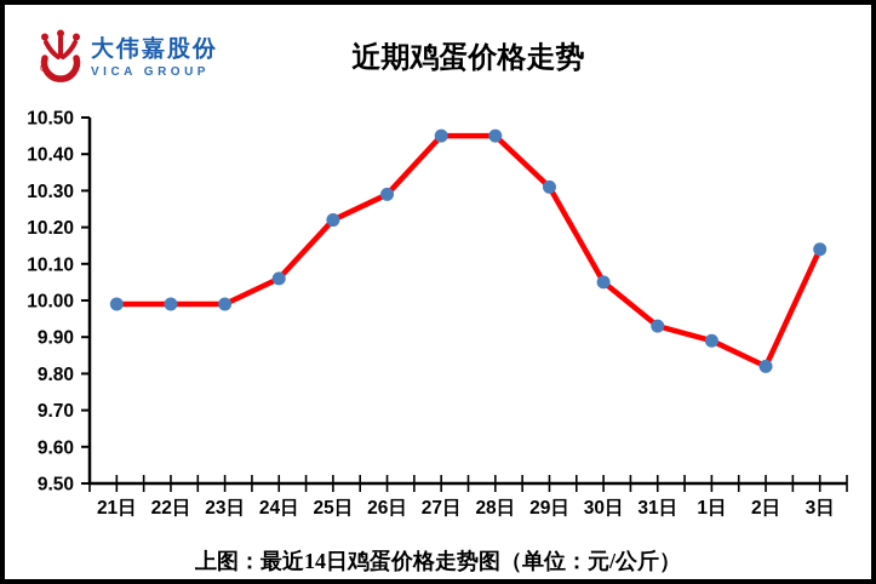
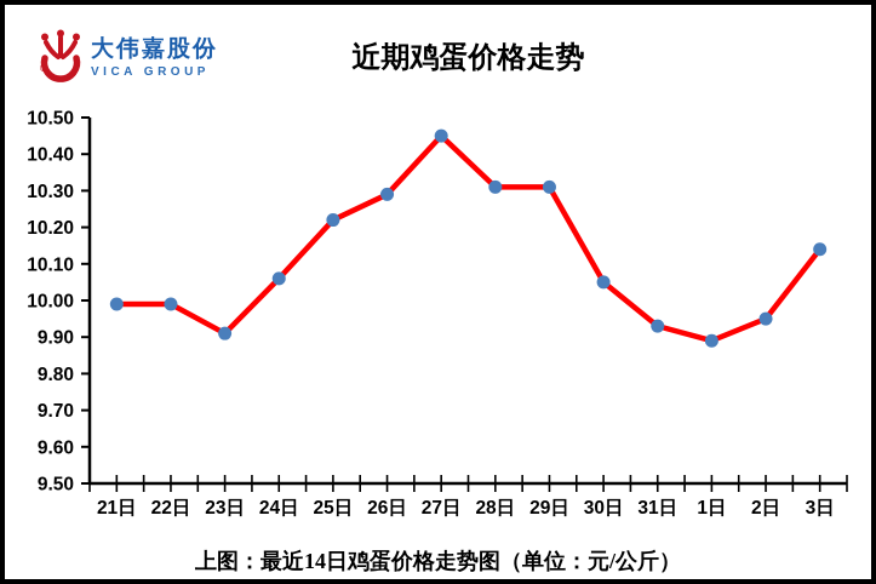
23日: 9.99 -> 9.91
28日: 10.45 -> 10.31
2日: 9.82 -> 9.95
